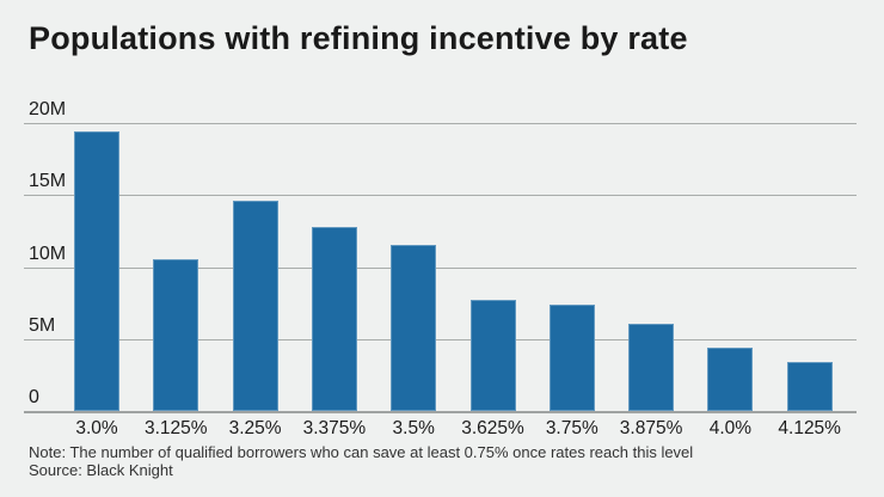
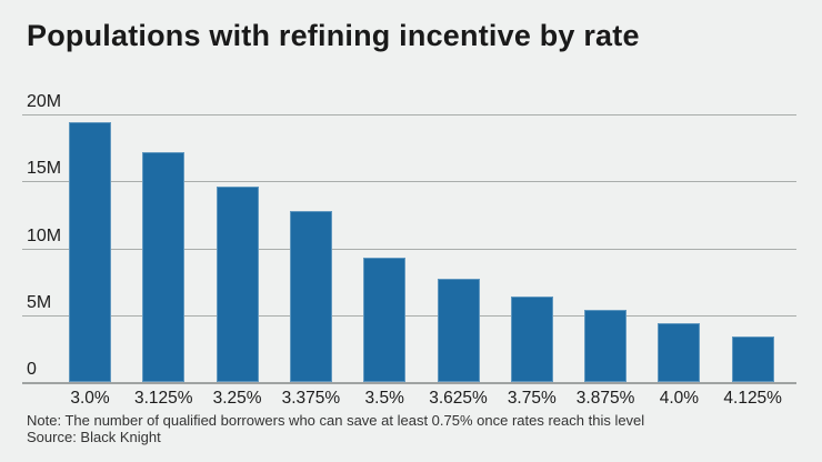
3.125%: 10.5M -> 17.2M
3.5%: 11.5M -> 9.3M
3.75%: 7.4M -> 6.4M
3.875%: 6.1M -> 5.4M
